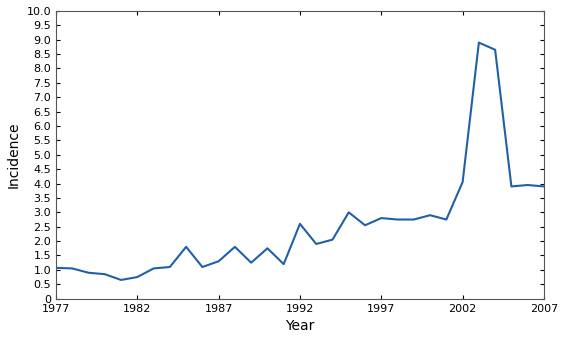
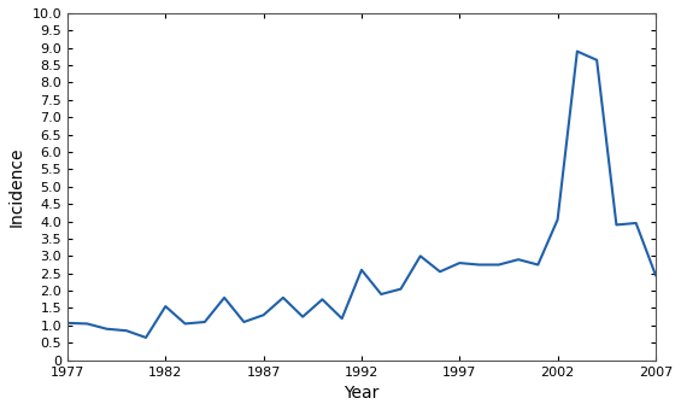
1982: 0.75 -> 1.55
2007: 3.90 -> 2.45
